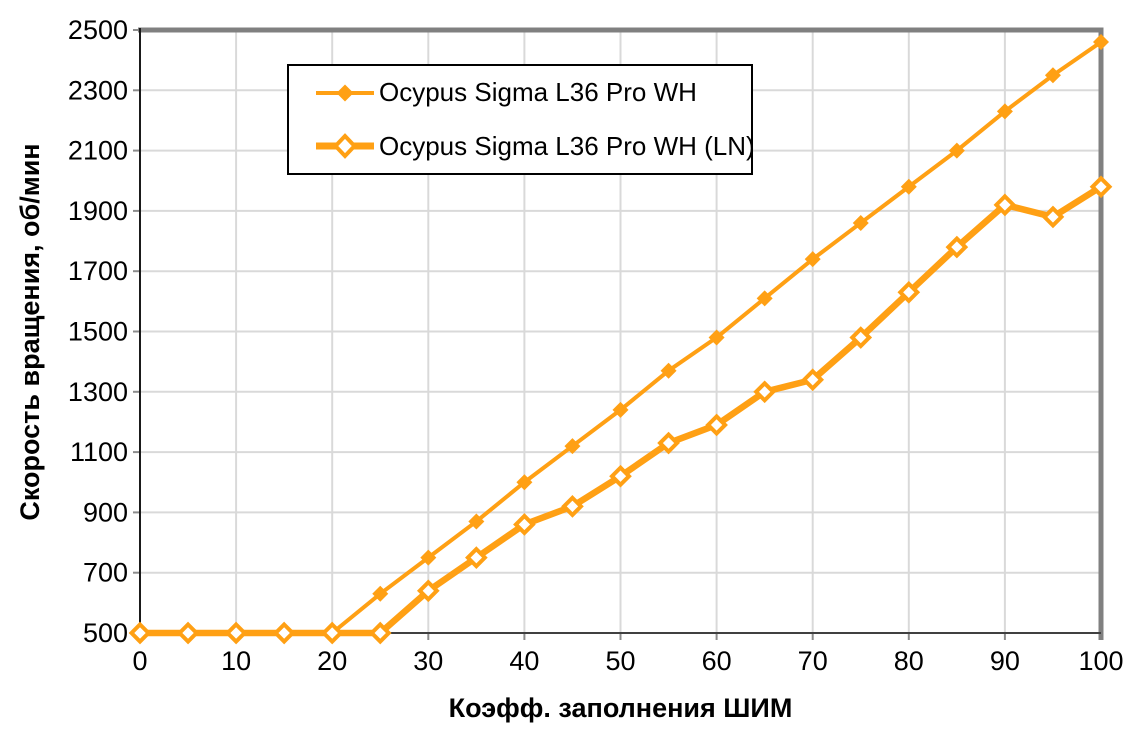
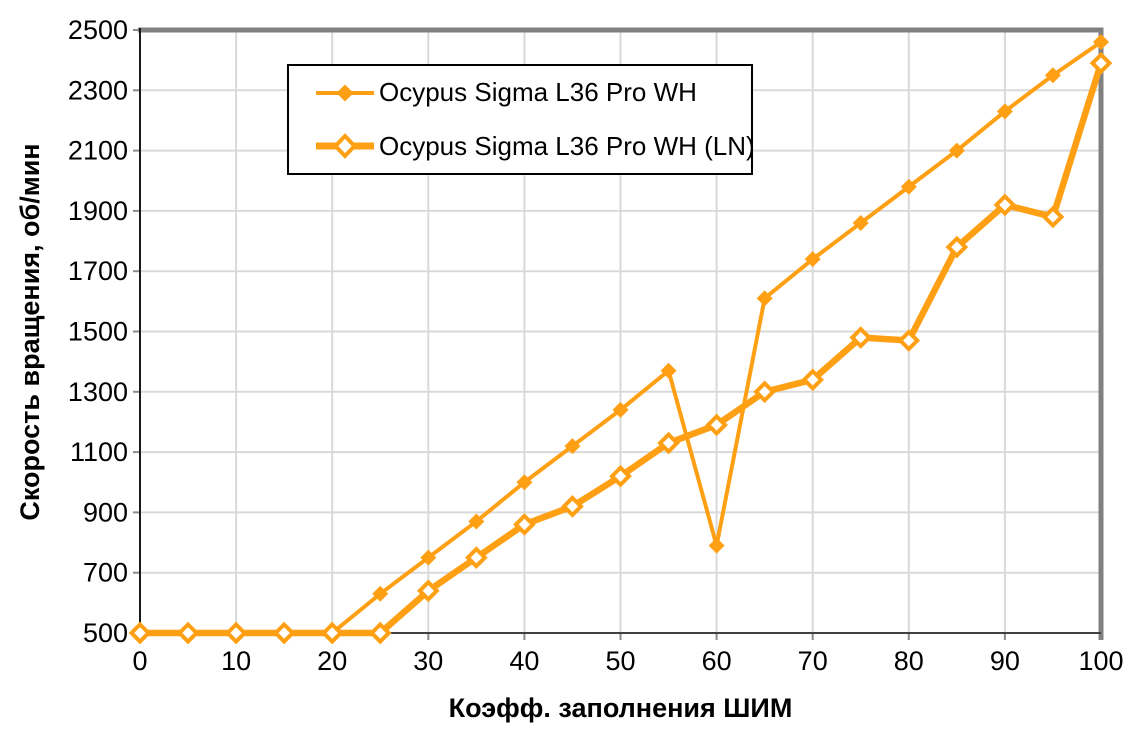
Ocypus Sigma L36 Pro WH/60: 1480 -> 790
Ocypus Sigma L36 Pro WH (LN)/80: 1630 -> 1470
Ocypus Sigma L36 Pro WH (LN)/100: 1980 -> 2390
